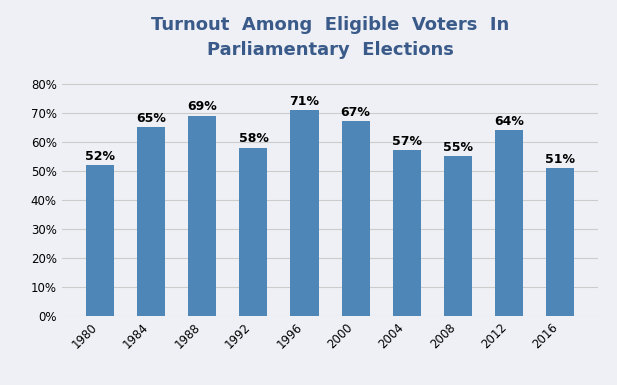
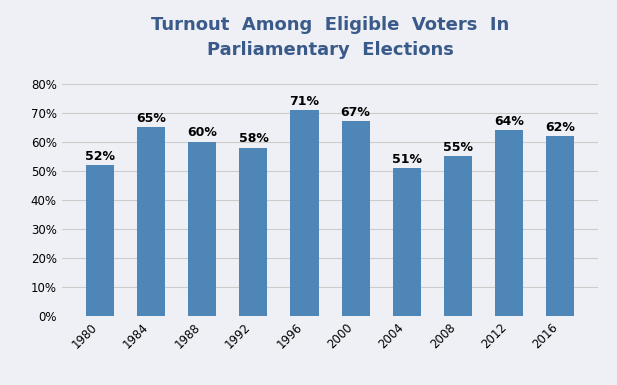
1988: 69% -> 60%
2004: 57% -> 51%
2016: 51% -> 62%
